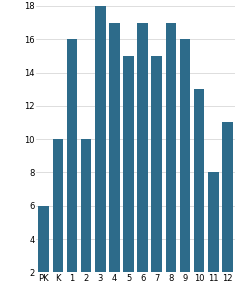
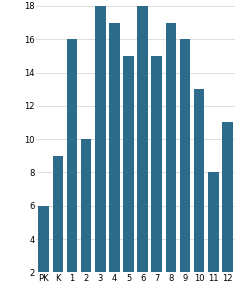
K: 10 -> 9
6: 17 -> 18
